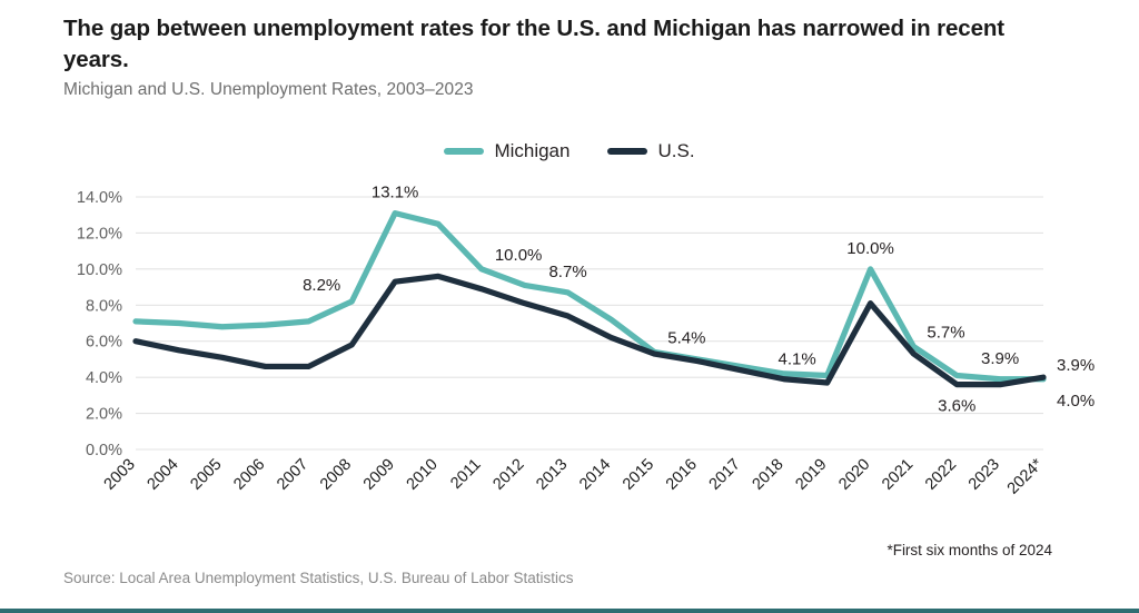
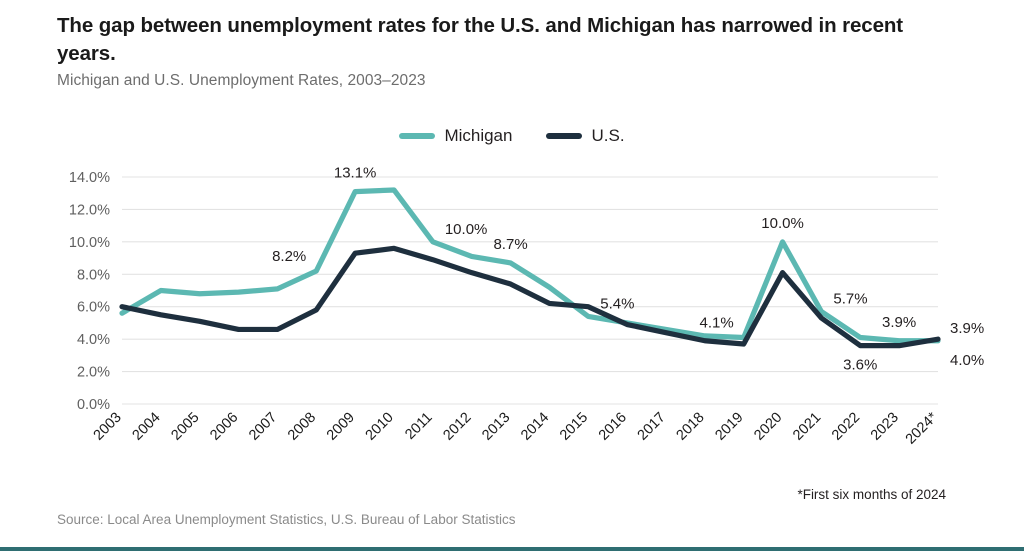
Michigan/2003: 7.1% -> 5.6%
Michigan/2010: 12.5% -> 13.2%
U.S./2015: 5.3% -> 6.0%
